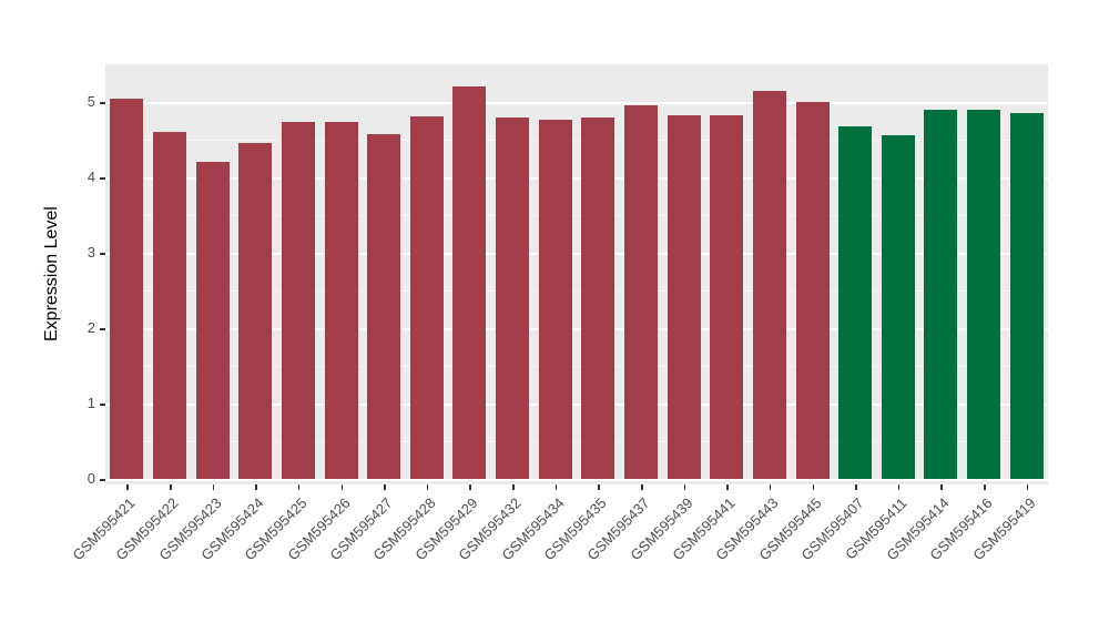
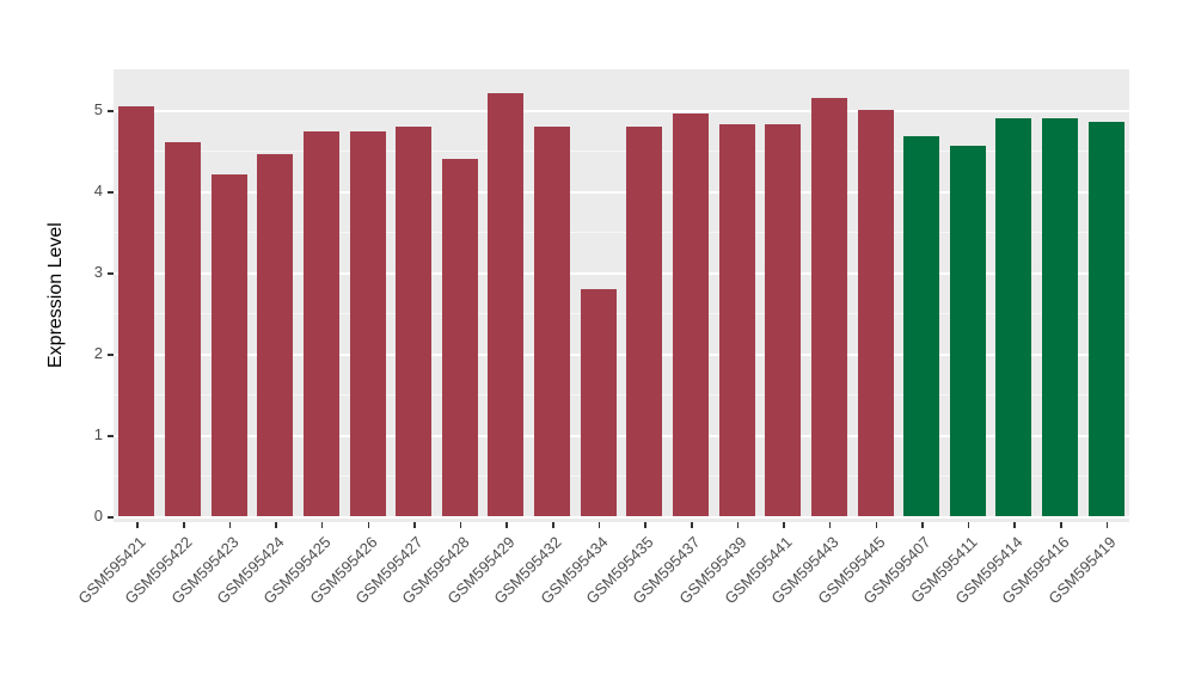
GSM595427: 4.6 -> 4.8
GSM595428: 4.8 -> 4.4
GSM595434: 4.8 -> 2.8
